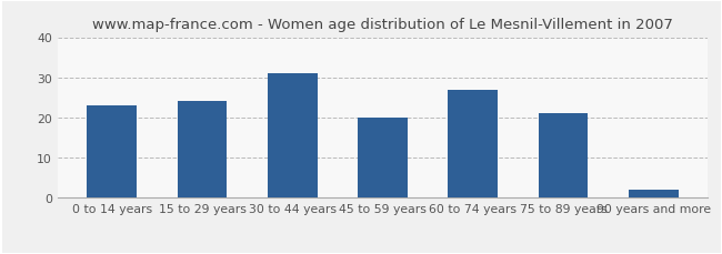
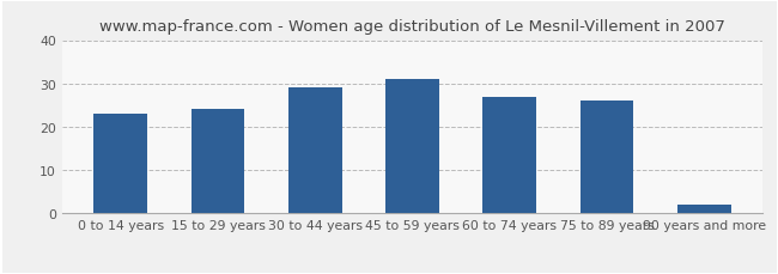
30 to 44 years: 31 -> 29
45 to 59 years: 20 -> 31
75 to 89 years: 21 -> 26
